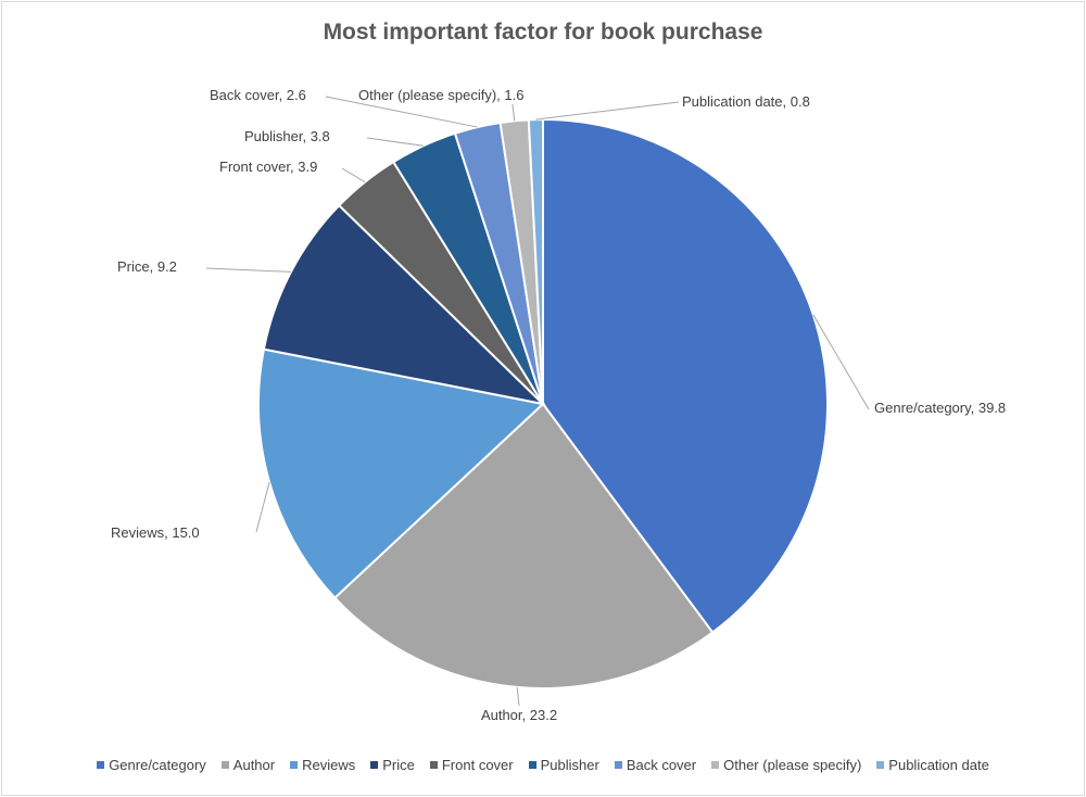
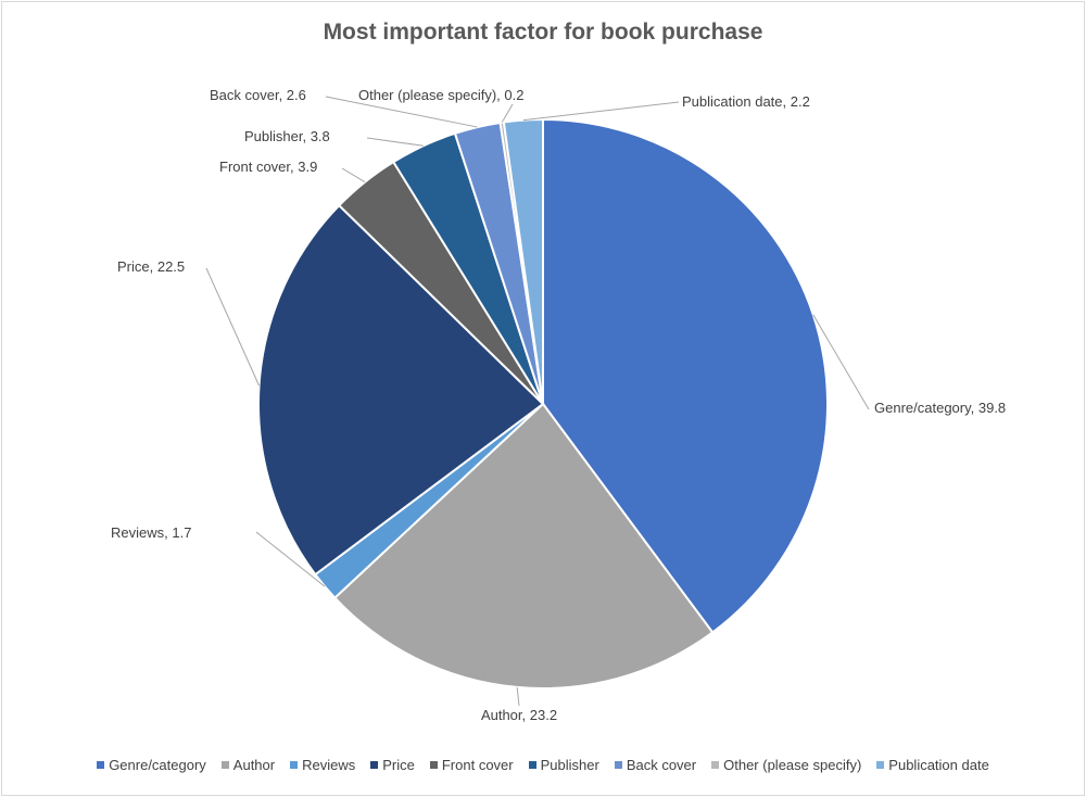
Reviews: 15.0 -> 1.7
Price: 9.2 -> 22.5
Other (please specify): 1.6 -> 0.2
Publication date: 0.8 -> 2.2
